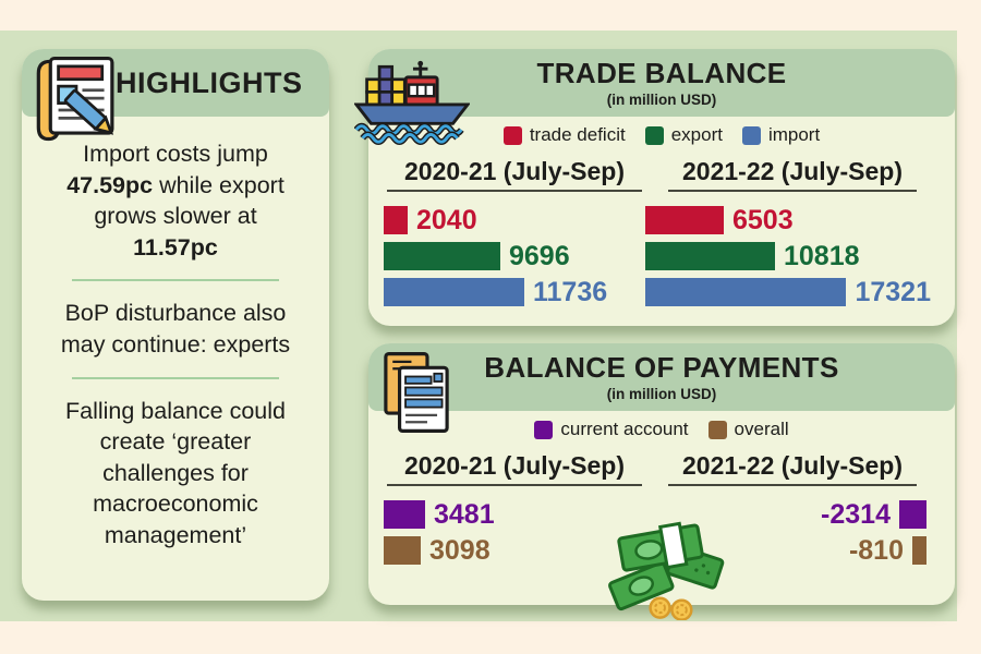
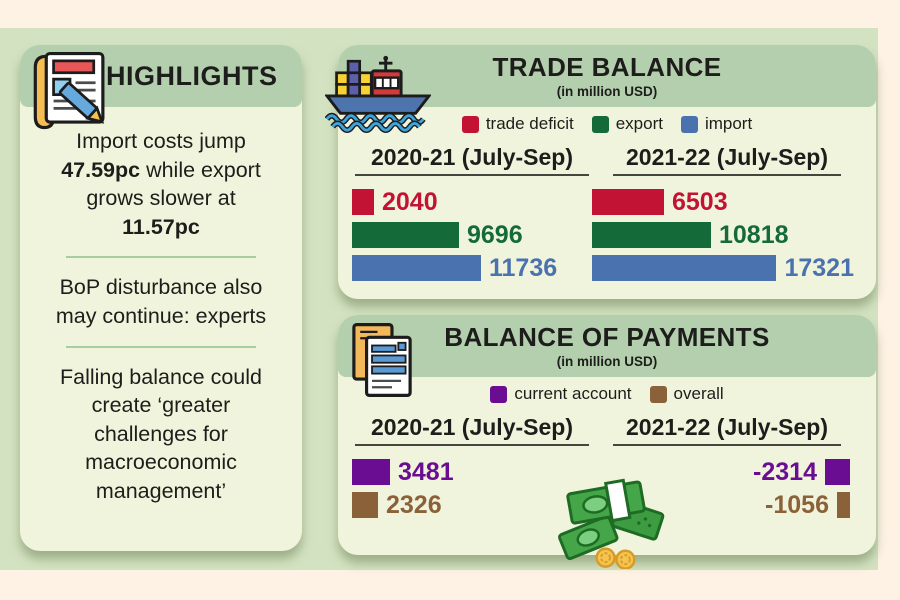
BALANCE OF PAYMENTS/overall/2020-21 (July-Sep): 3098 -> 2326
BALANCE OF PAYMENTS/overall/2021-22 (July-Sep): -810 -> -1056
